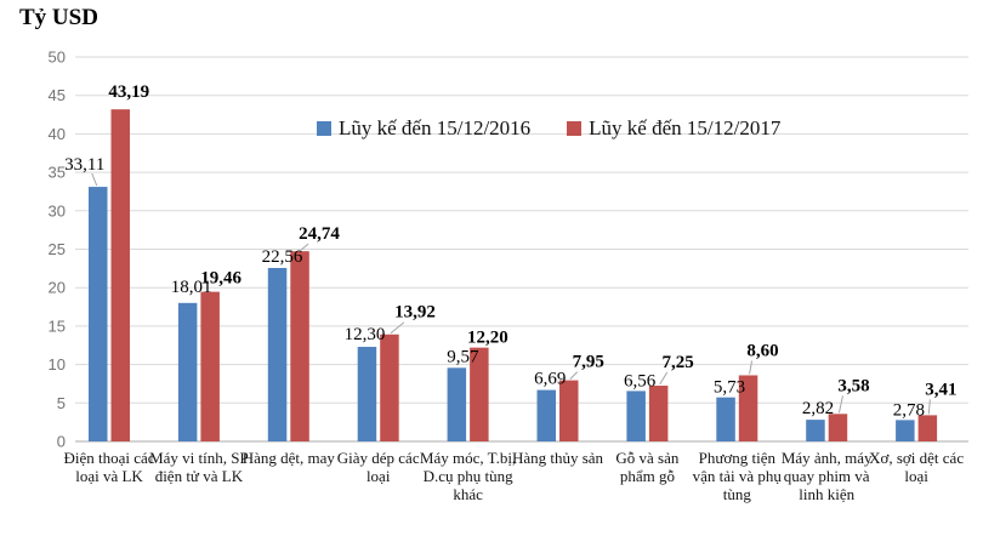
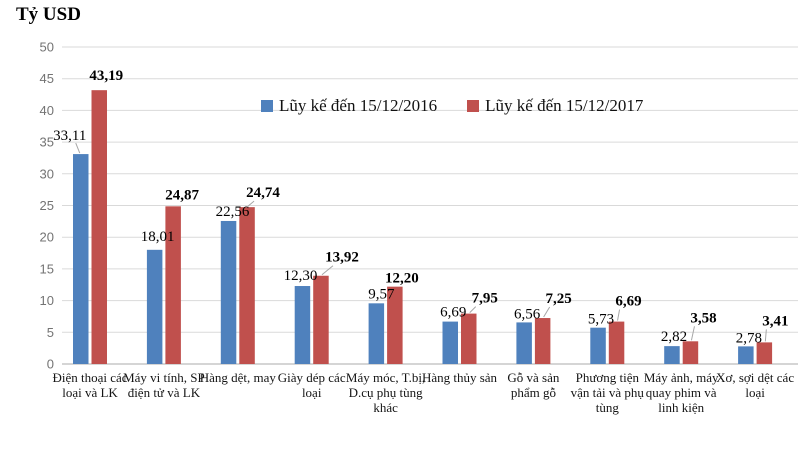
Lũy kế đến 15/12/2017/Máy vi tính, SP điện tử và LK: 19,46 -> 24,87
Lũy kế đến 15/12/2017/Phương tiện vận tải và phụ tùng: 8,60 -> 6,69
